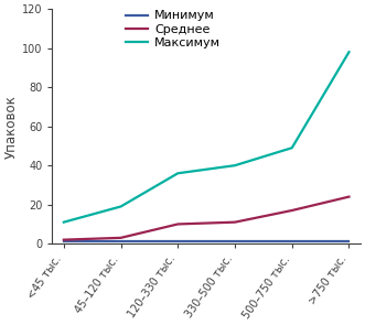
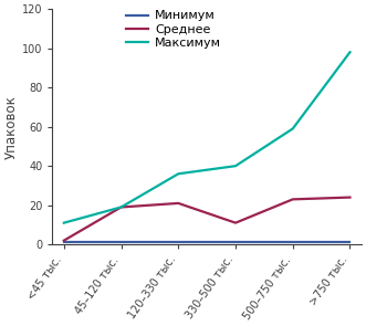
Среднее/45–120 тыс.: 3 -> 19
Среднее/120–330 тыс.: 10 -> 21
Среднее/500–750 тыс.: 17 -> 23
Максимум/500–750 тыс.: 49 -> 59
